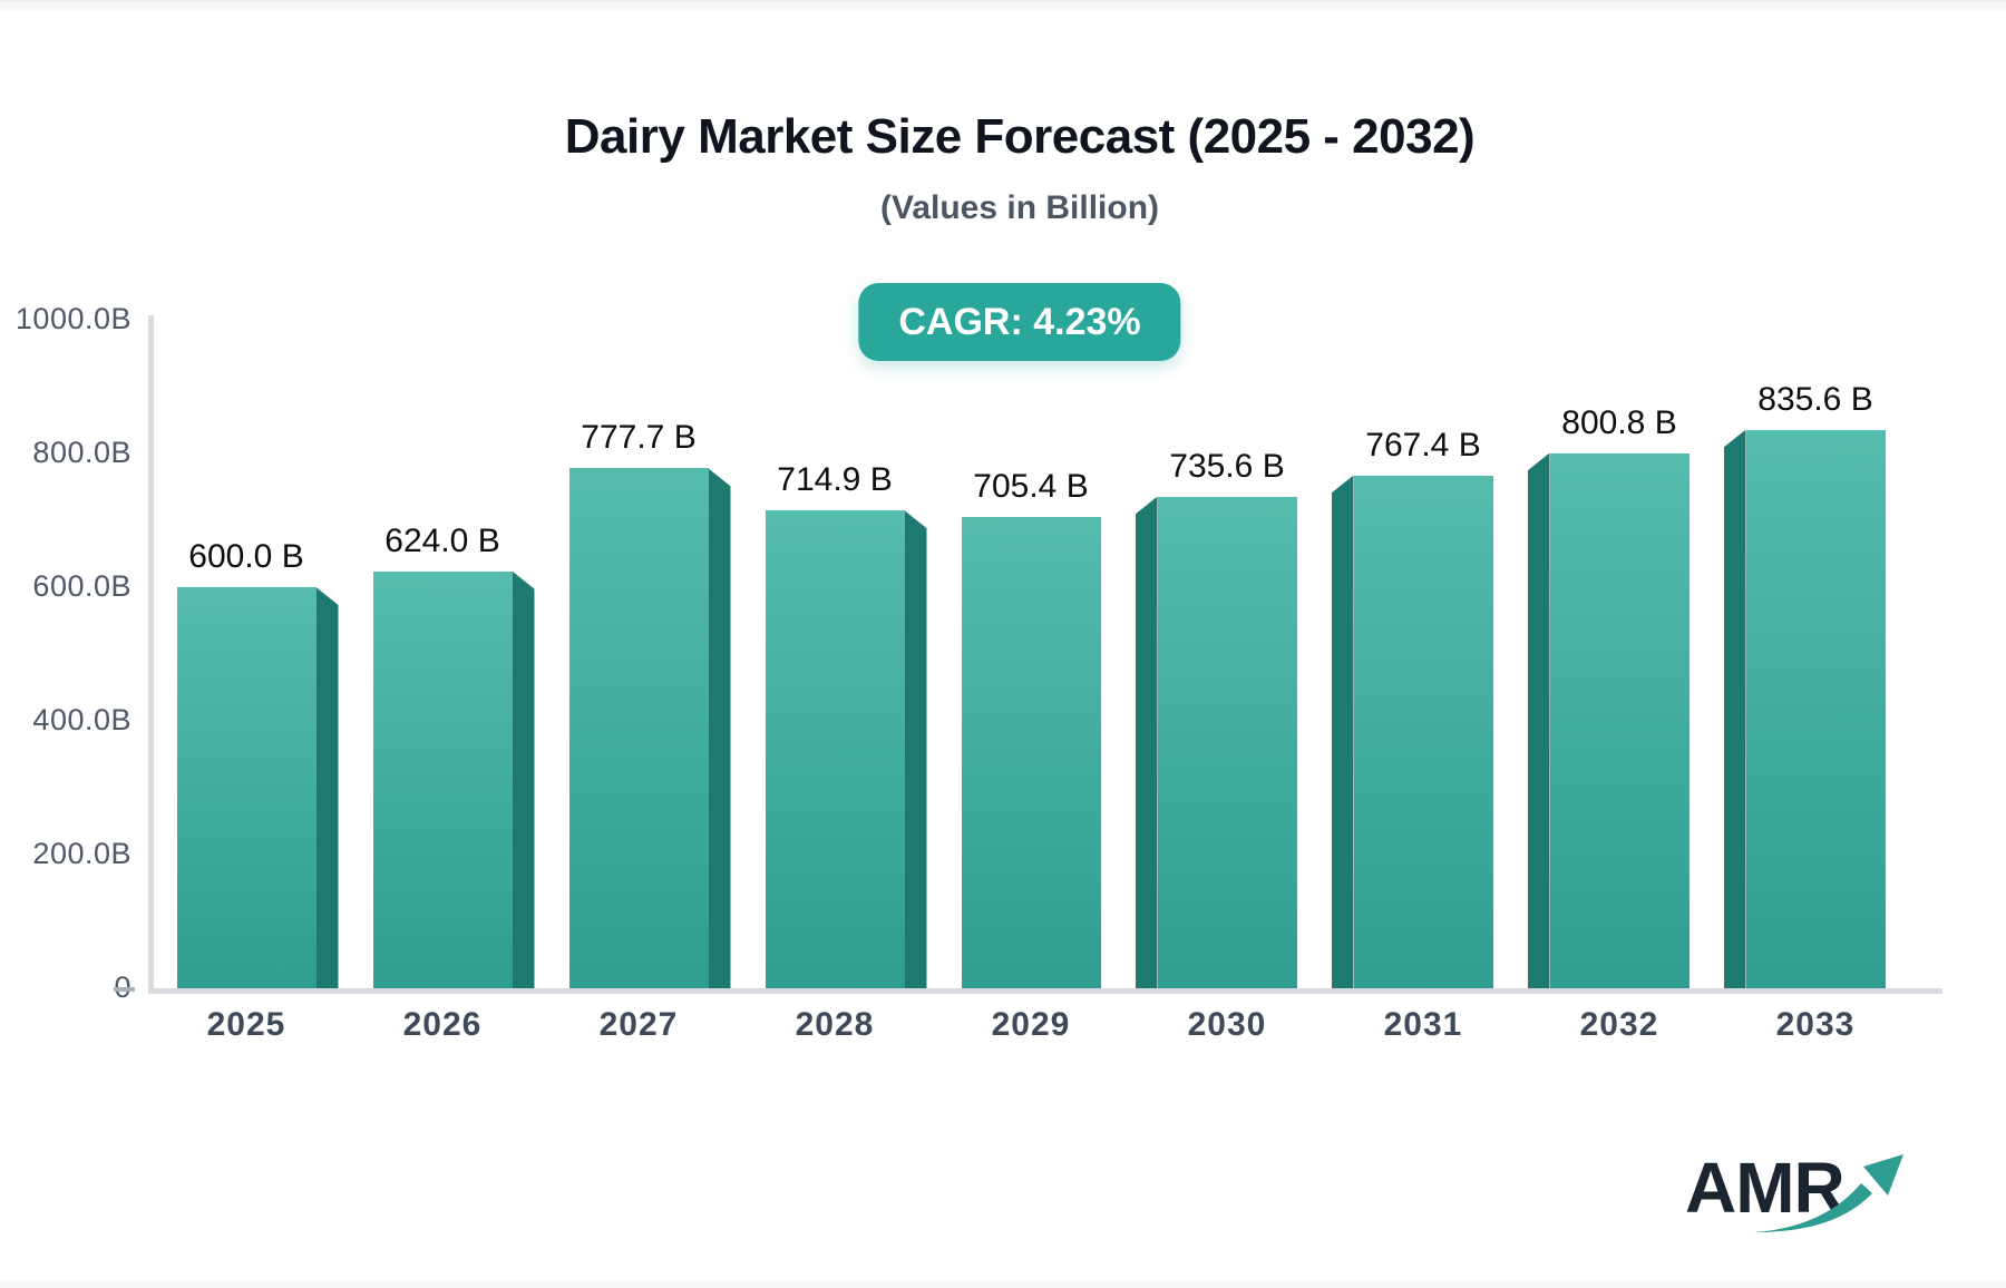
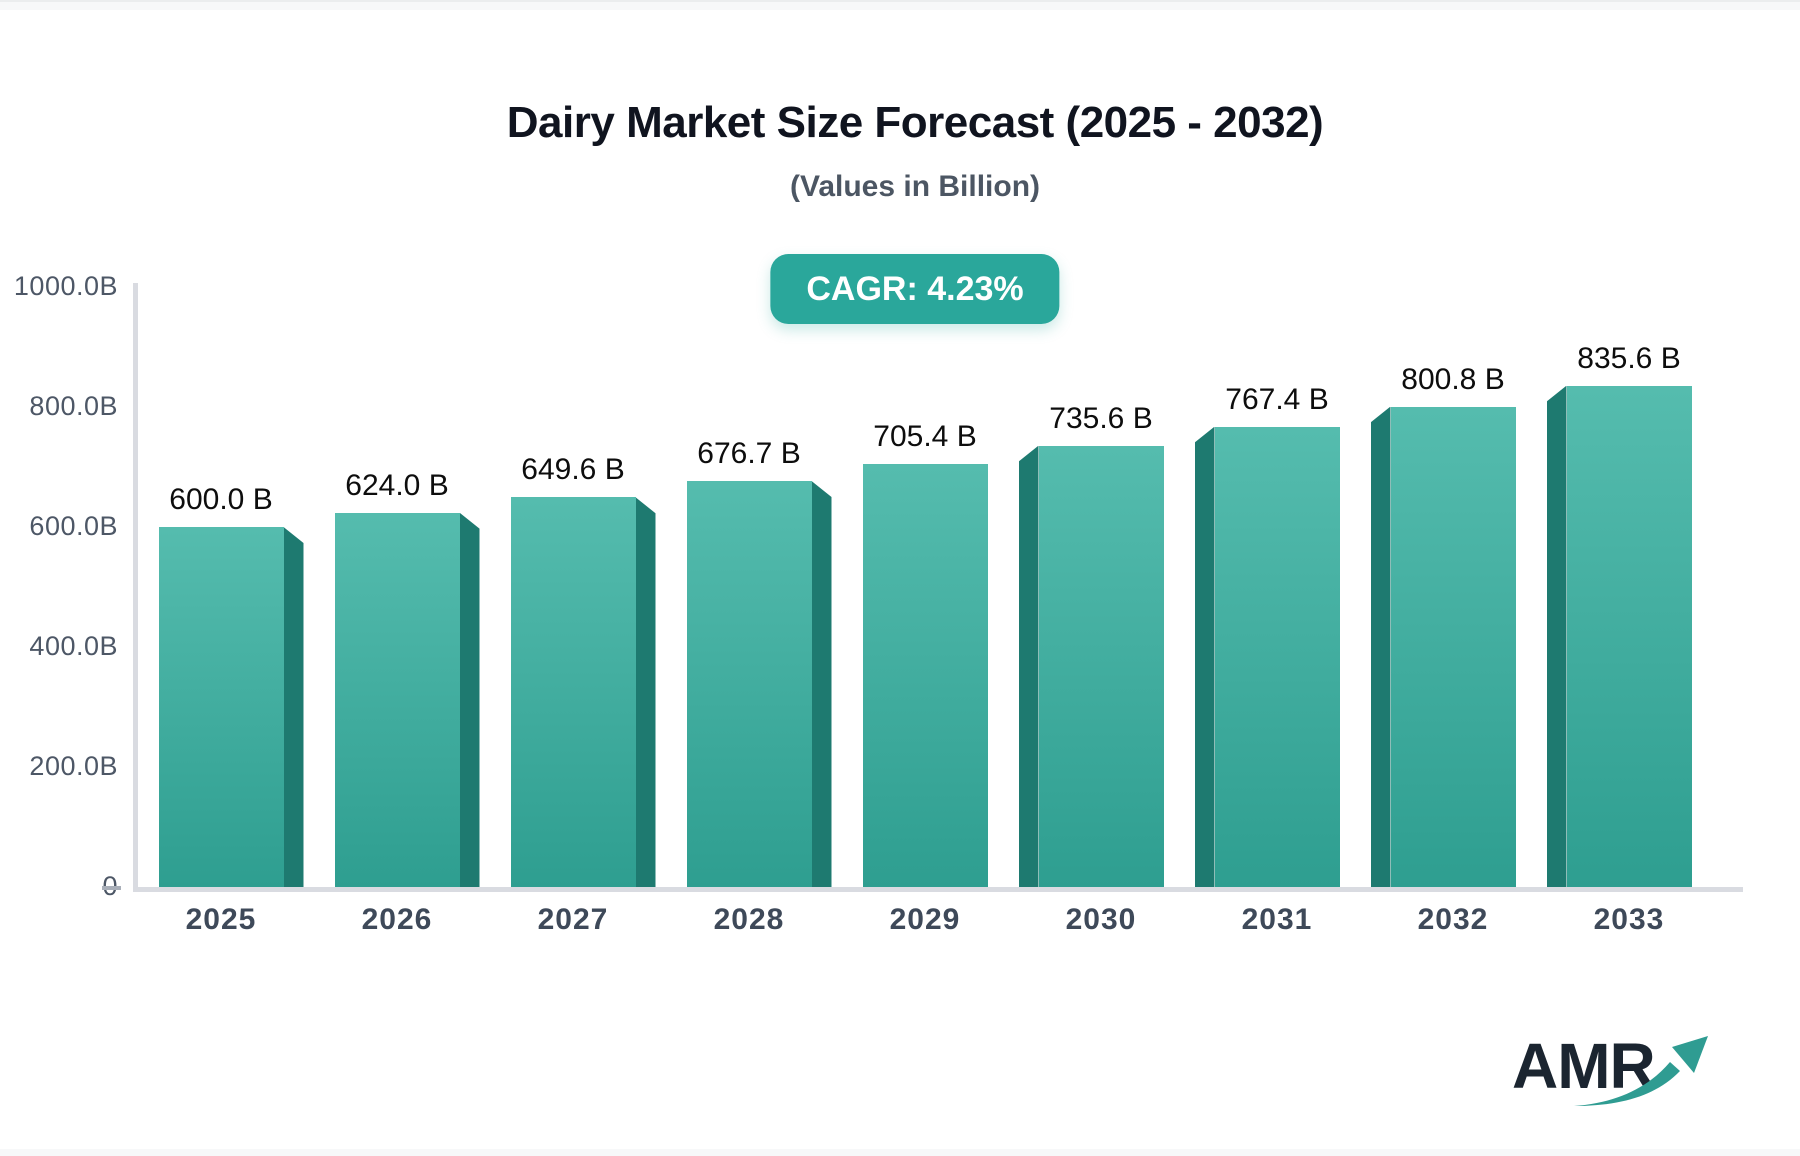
2027: 777.7 -> 649.6
2028: 714.9 -> 676.7
